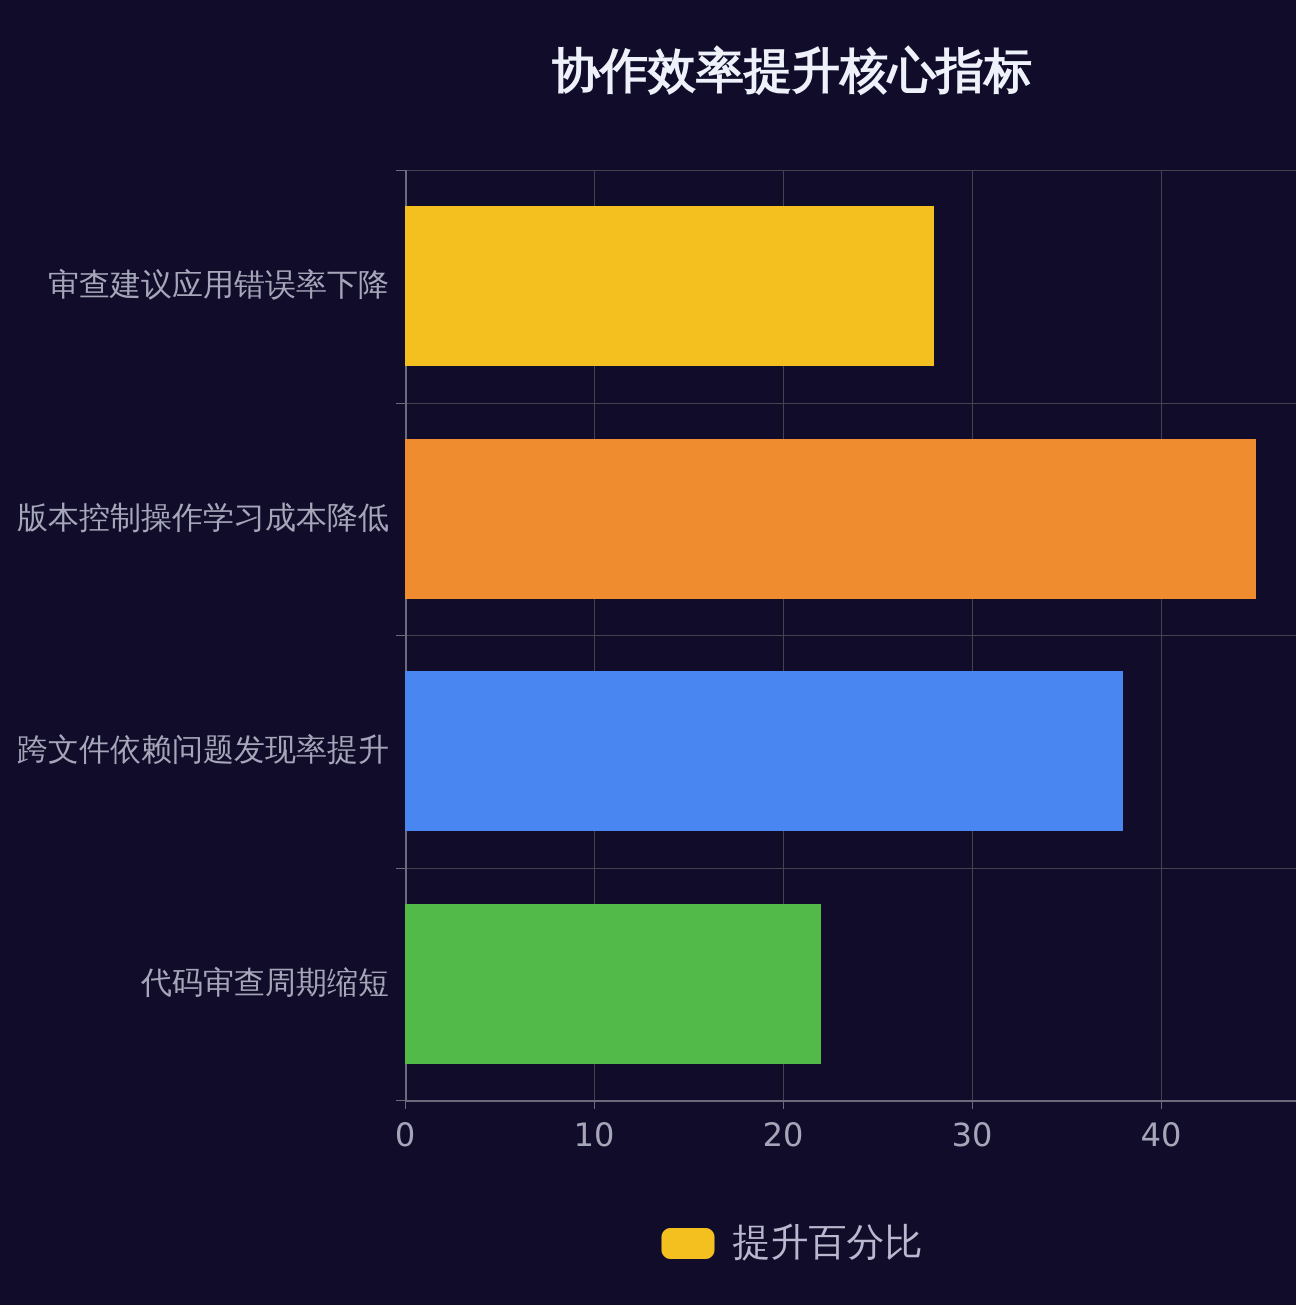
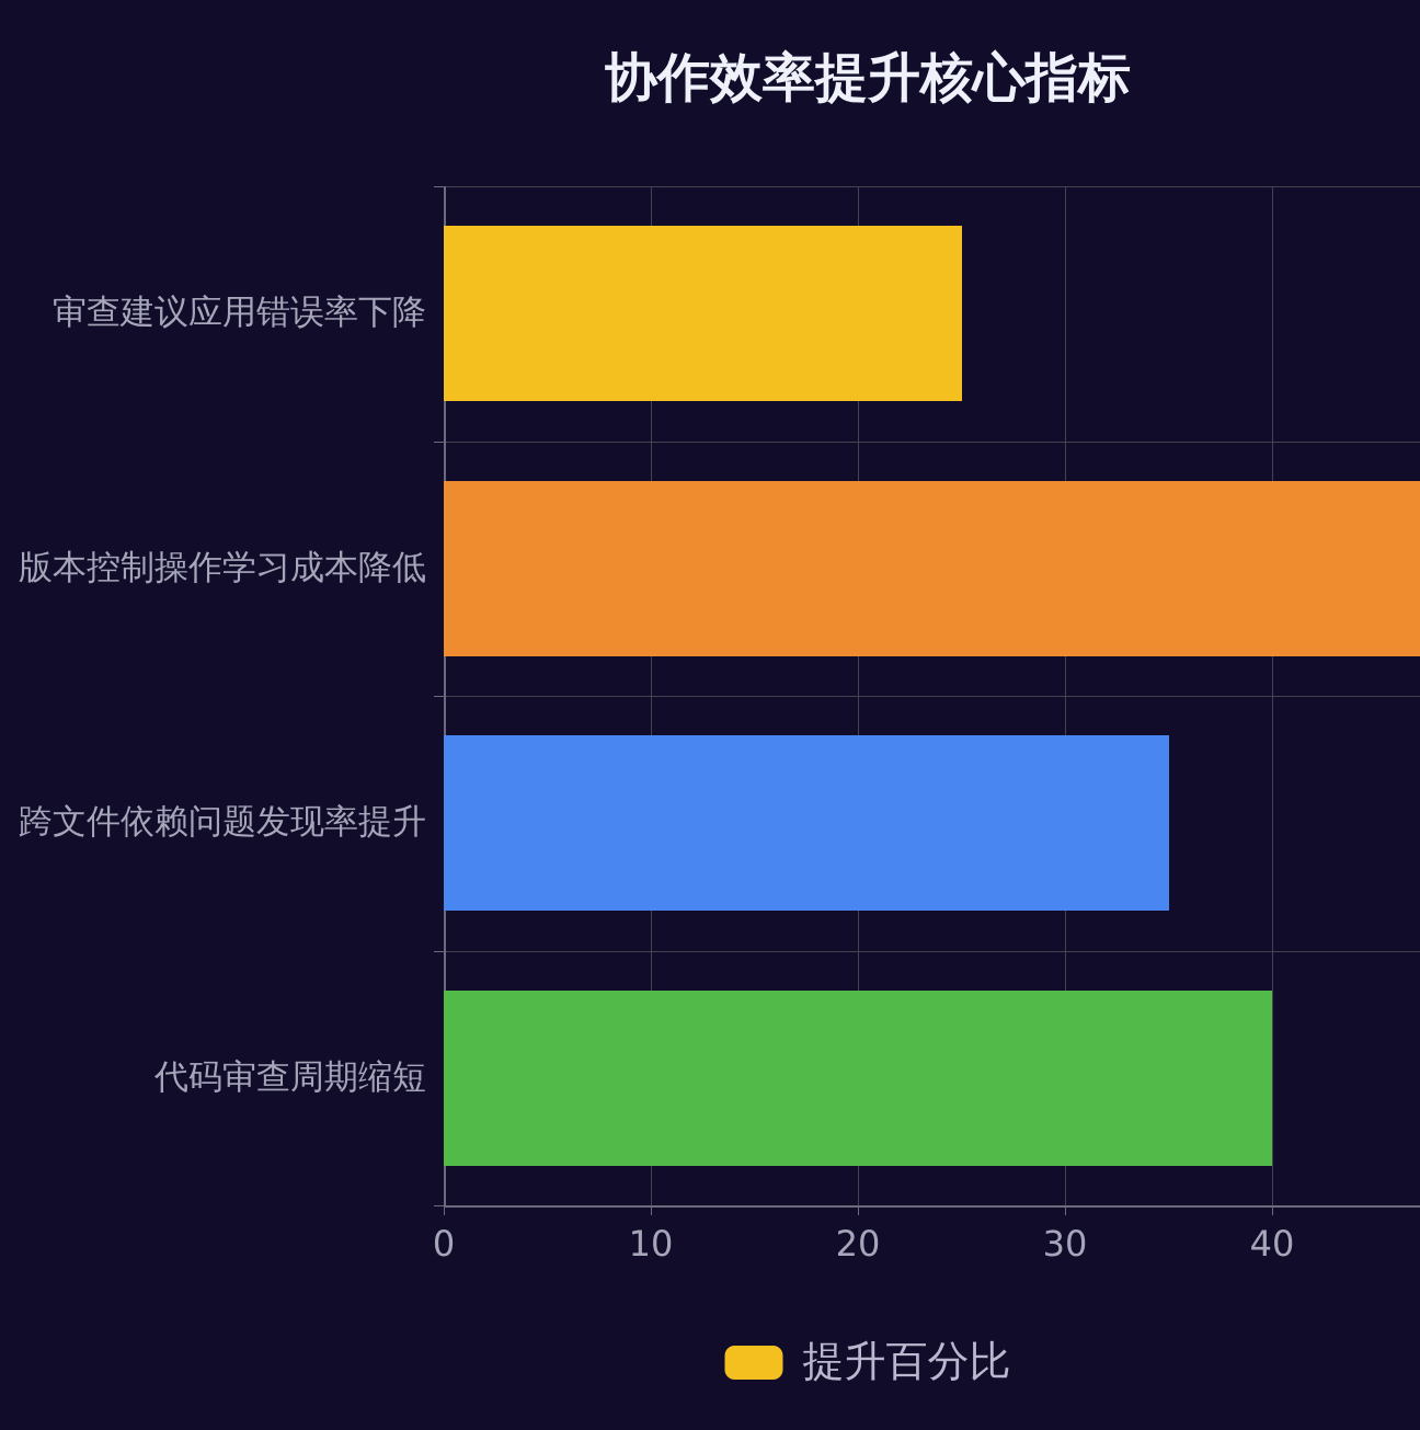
审查建议应用错误率下降: 28 -> 25
版本控制操作学习成本降低: 45 -> 48
跨文件依赖问题发现率提升: 38 -> 35
代码审查周期缩短: 22 -> 40
